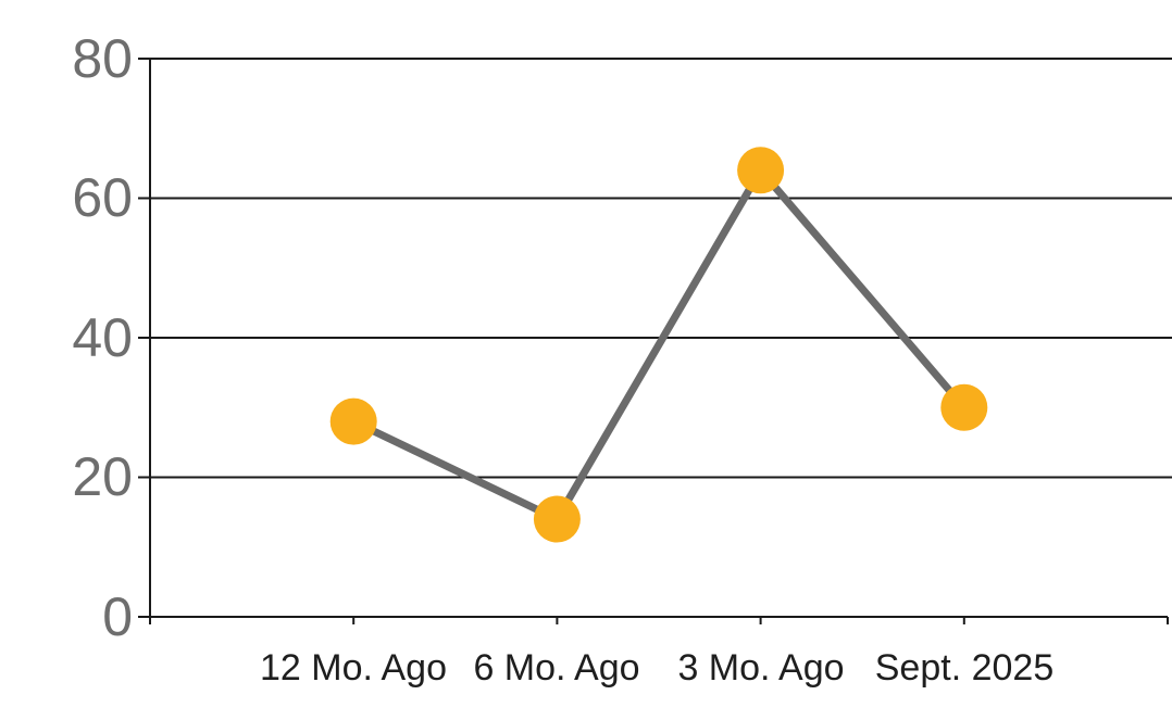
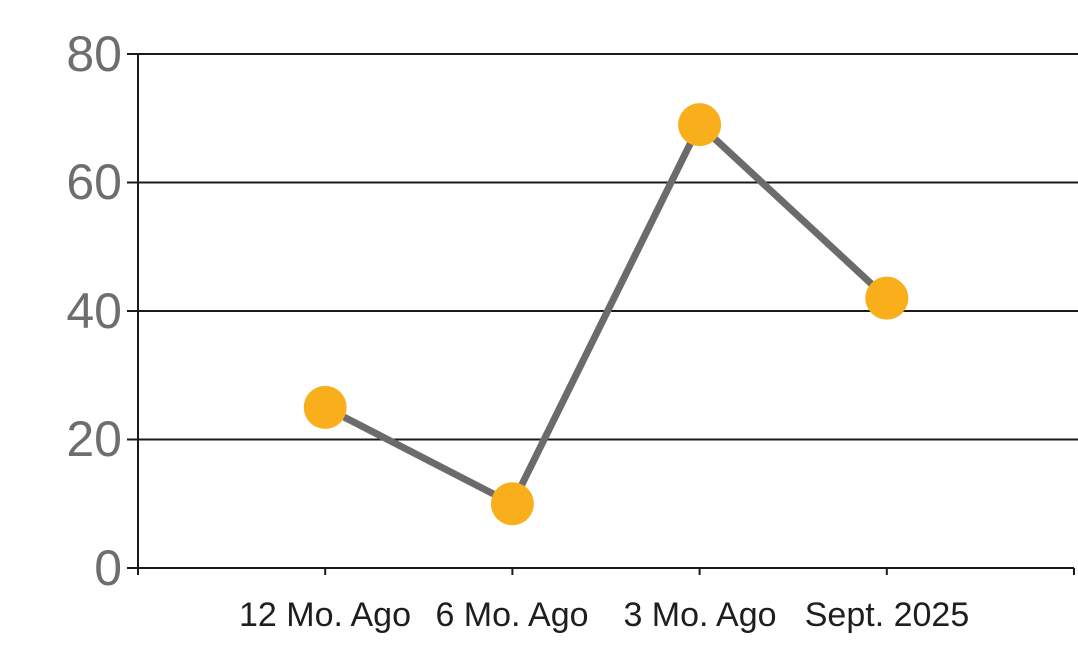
12 Mo. Ago: 28 -> 25
6 Mo. Ago: 14 -> 10
3 Mo. Ago: 64 -> 69
Sept. 2025: 30 -> 42
